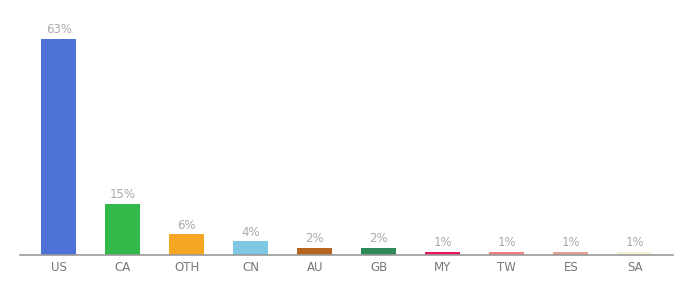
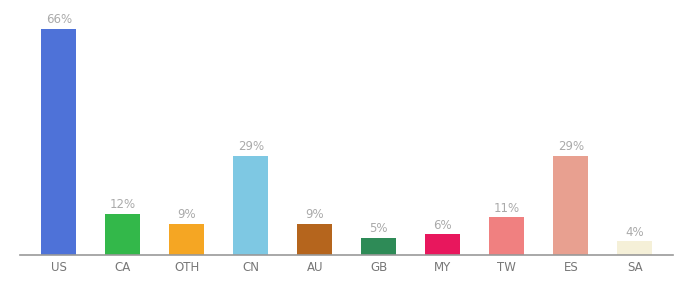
US: 63% -> 66%
CA: 15% -> 12%
OTH: 6% -> 9%
CN: 4% -> 29%
AU: 2% -> 9%
GB: 2% -> 5%
MY: 1% -> 6%
TW: 1% -> 11%
ES: 1% -> 29%
SA: 1% -> 4%
